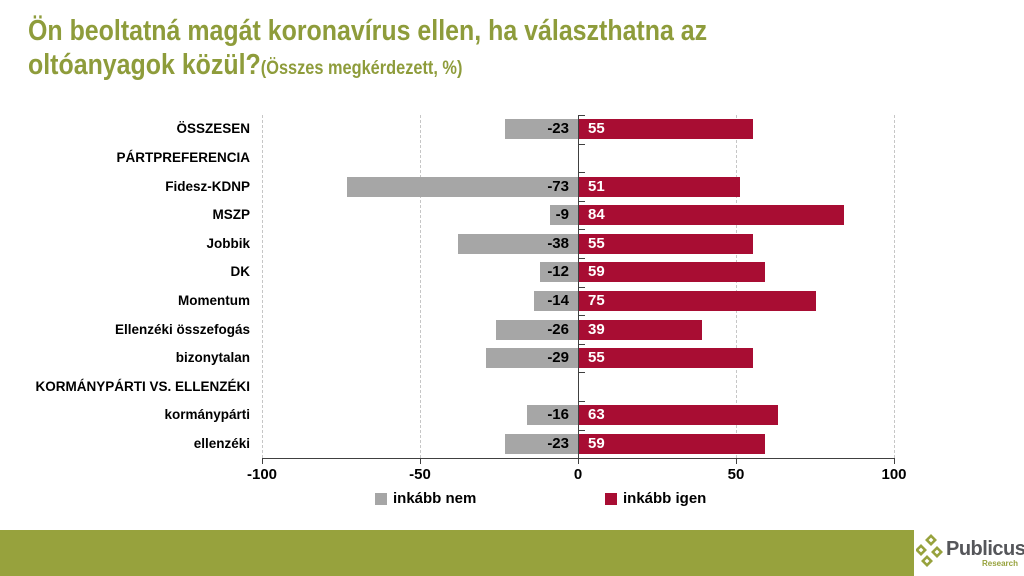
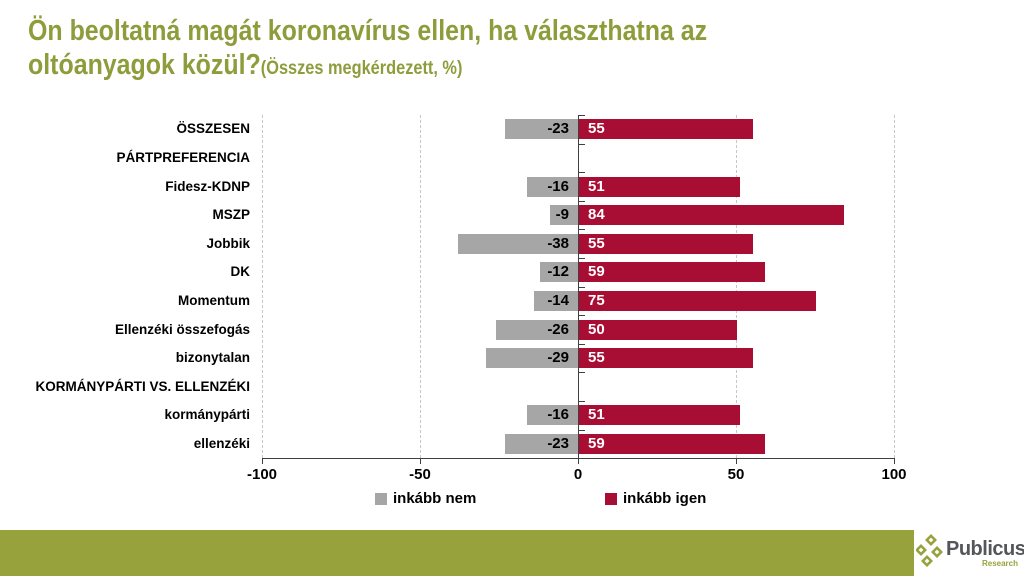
inkább nem/Fidesz-KDNP: -73 -> -16
inkább igen/Ellenzéki összefogás: 39 -> 50
inkább igen/kormánypárti: 63 -> 51
